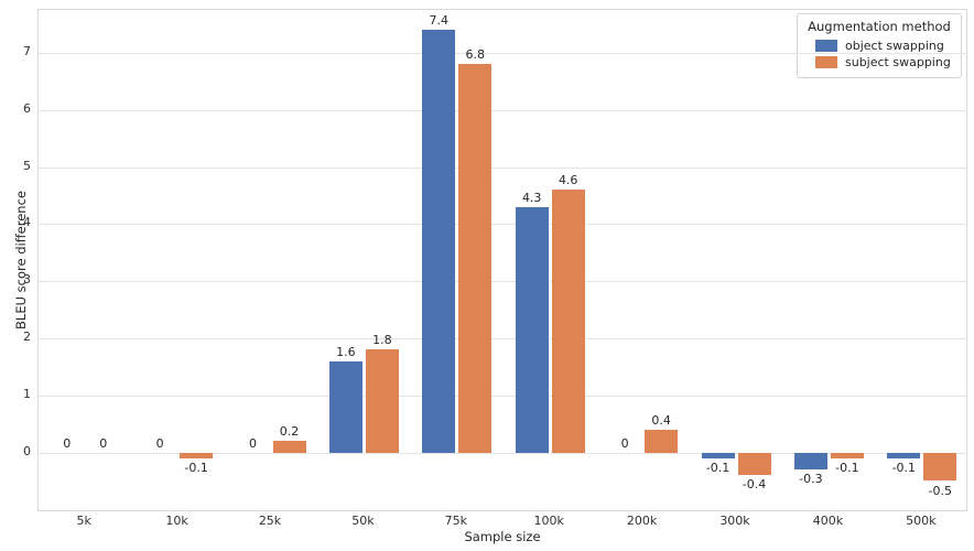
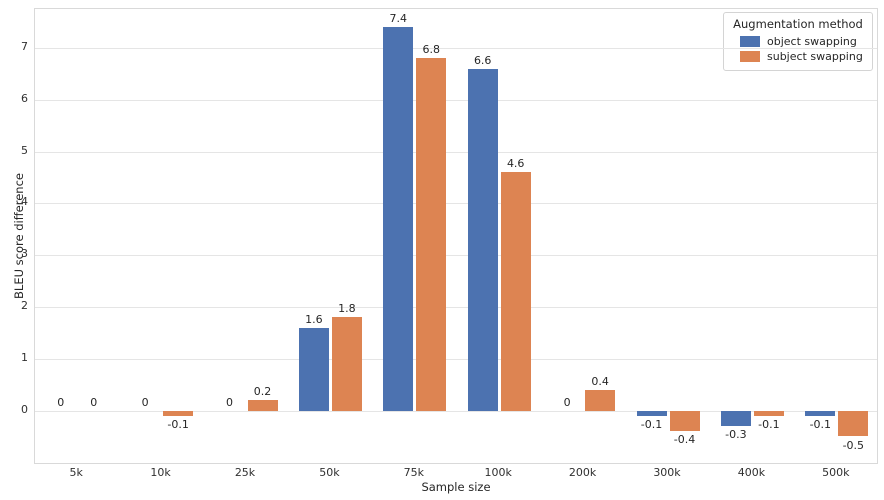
object swapping/100k: 4.3 -> 6.6
